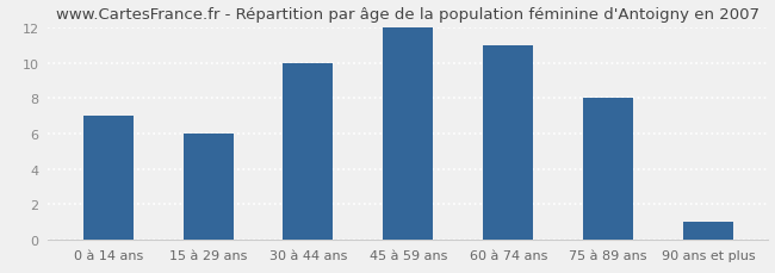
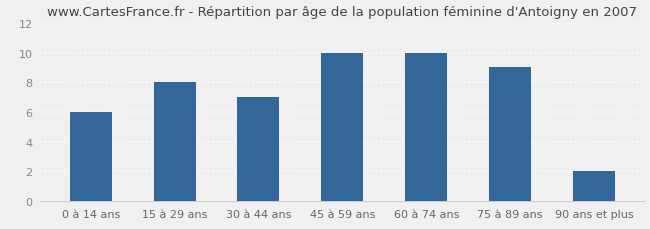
0 à 14 ans: 7 -> 6
15 à 29 ans: 6 -> 8
30 à 44 ans: 10 -> 7
45 à 59 ans: 12 -> 10
60 à 74 ans: 11 -> 10
75 à 89 ans: 8 -> 9
90 ans et plus: 1 -> 2
